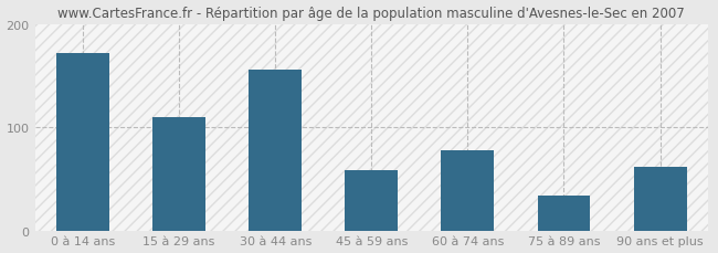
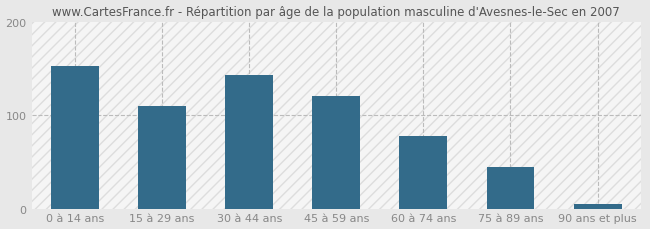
0 à 14 ans: 172 -> 152
30 à 44 ans: 156 -> 143
45 à 59 ans: 58 -> 120
75 à 89 ans: 34 -> 44
90 ans et plus: 62 -> 5
